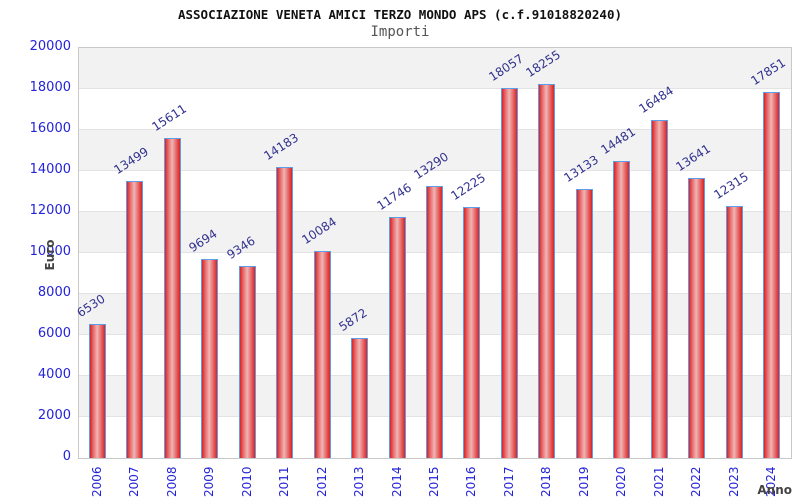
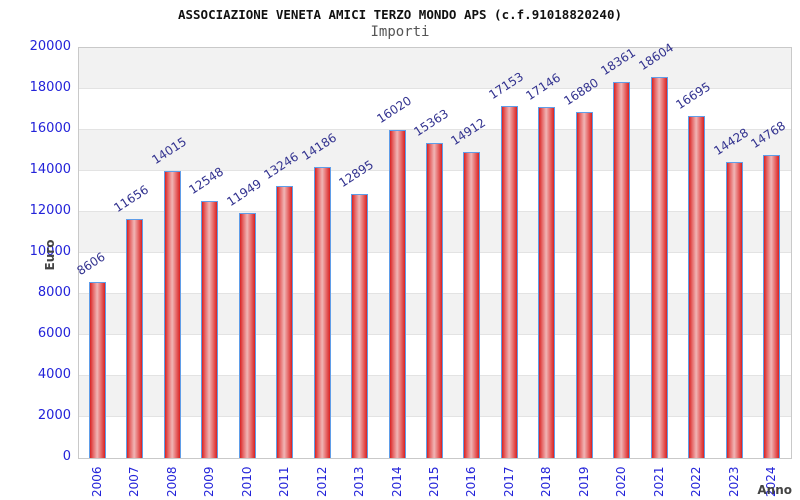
2006: 6530 -> 8606
2007: 13499 -> 11656
2008: 15611 -> 14015
2009: 9694 -> 12548
2010: 9346 -> 11949
2011: 14183 -> 13246
2012: 10084 -> 14186
2013: 5872 -> 12895
2014: 11746 -> 16020
2015: 13290 -> 15363
2016: 12225 -> 14912
2017: 18057 -> 17153
2018: 18255 -> 17146
2019: 13133 -> 16880
2020: 14481 -> 18361
2021: 16484 -> 18604
2022: 13641 -> 16695
2023: 12315 -> 14428
2024: 17851 -> 14768
